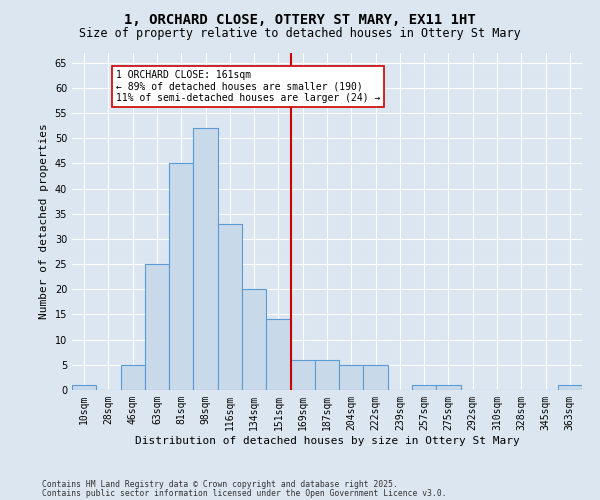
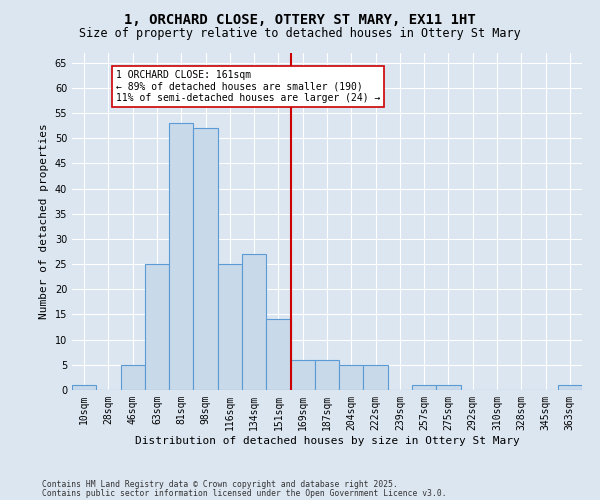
81sqm: 45 -> 53
116sqm: 33 -> 25
134sqm: 20 -> 27
